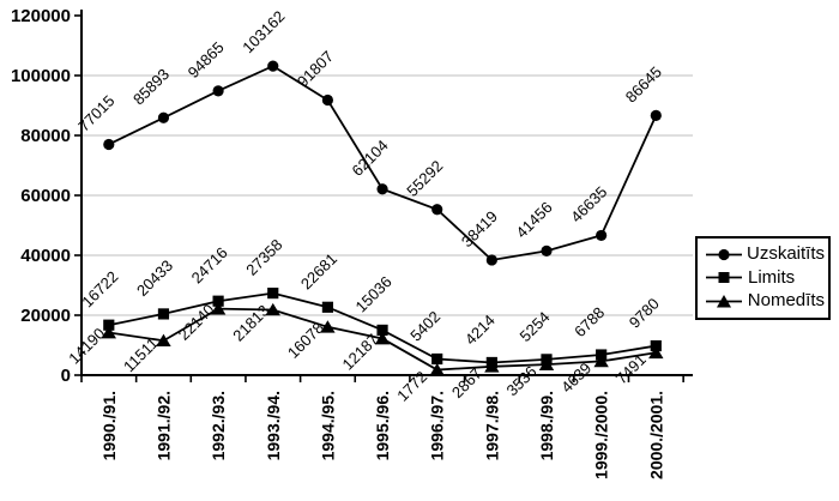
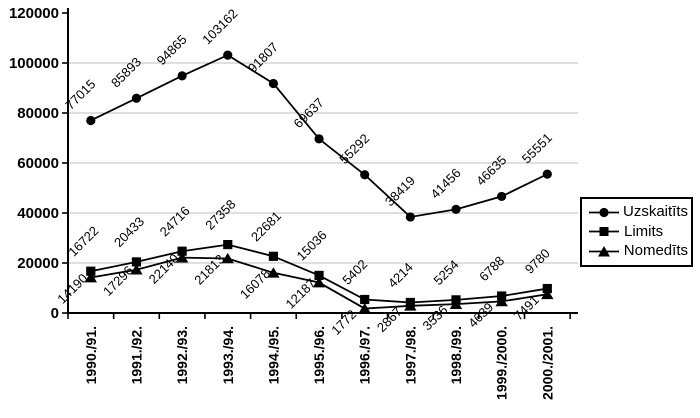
Nomedīts/1991./92.: 11511 -> 17296
Uzskaitīts/1995./96.: 62104 -> 69637
Uzskaitīts/2000./2001.: 86645 -> 55551
